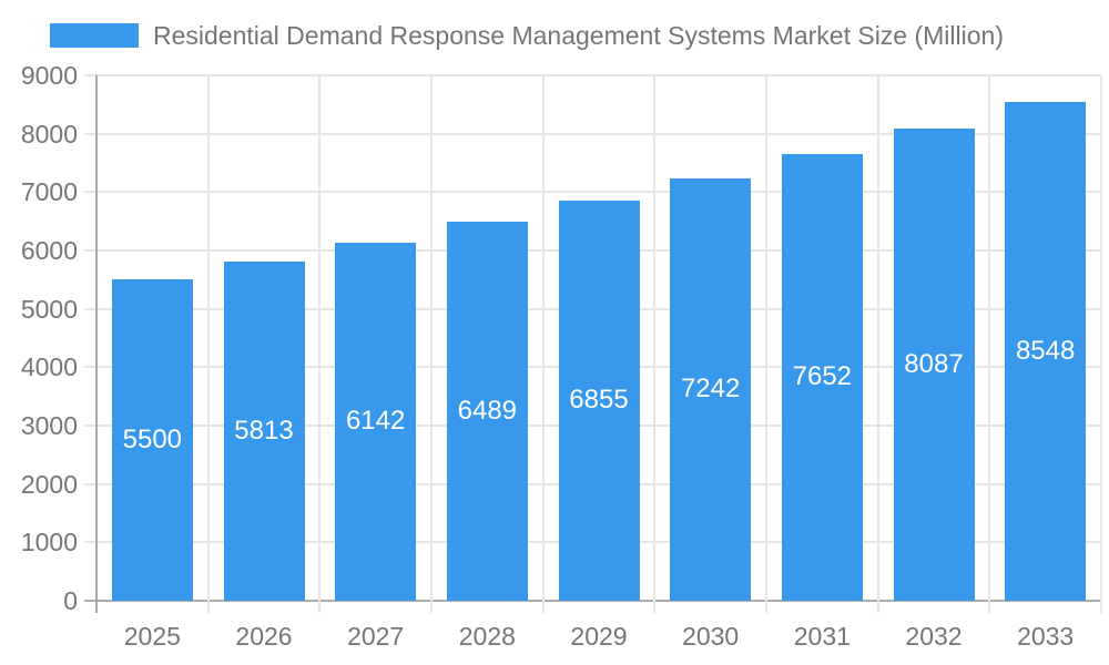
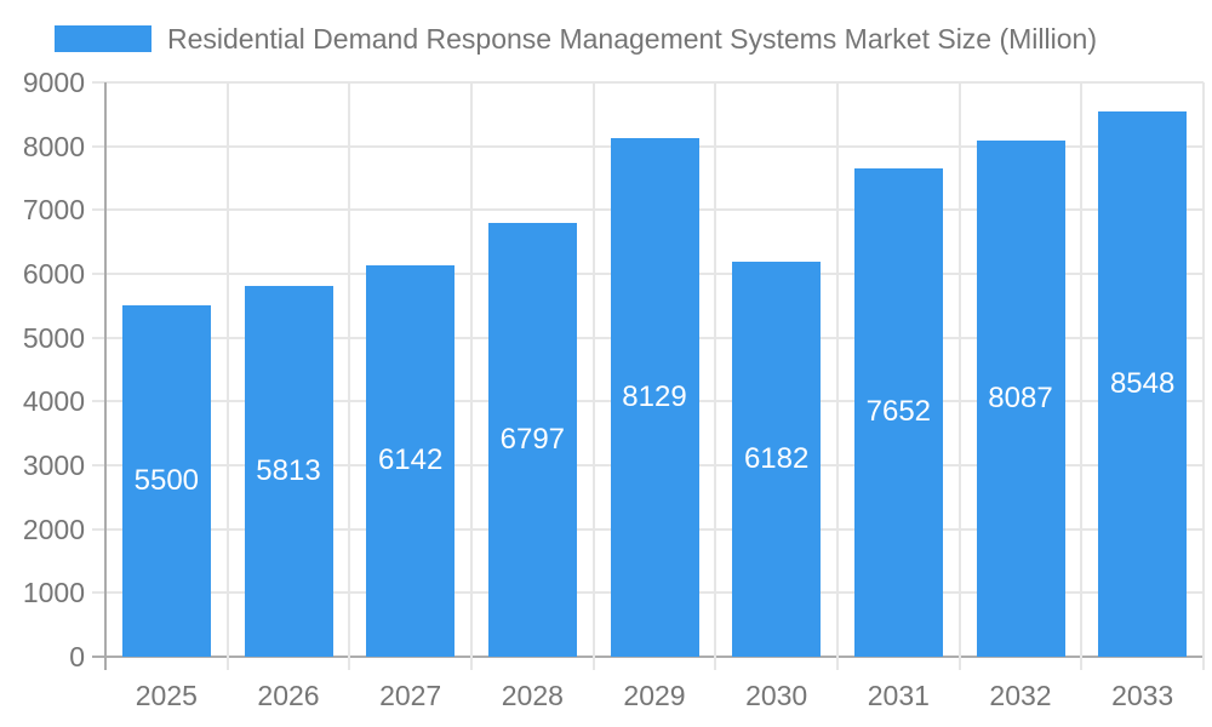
2028: 6489 -> 6797
2029: 6855 -> 8129
2030: 7242 -> 6182
